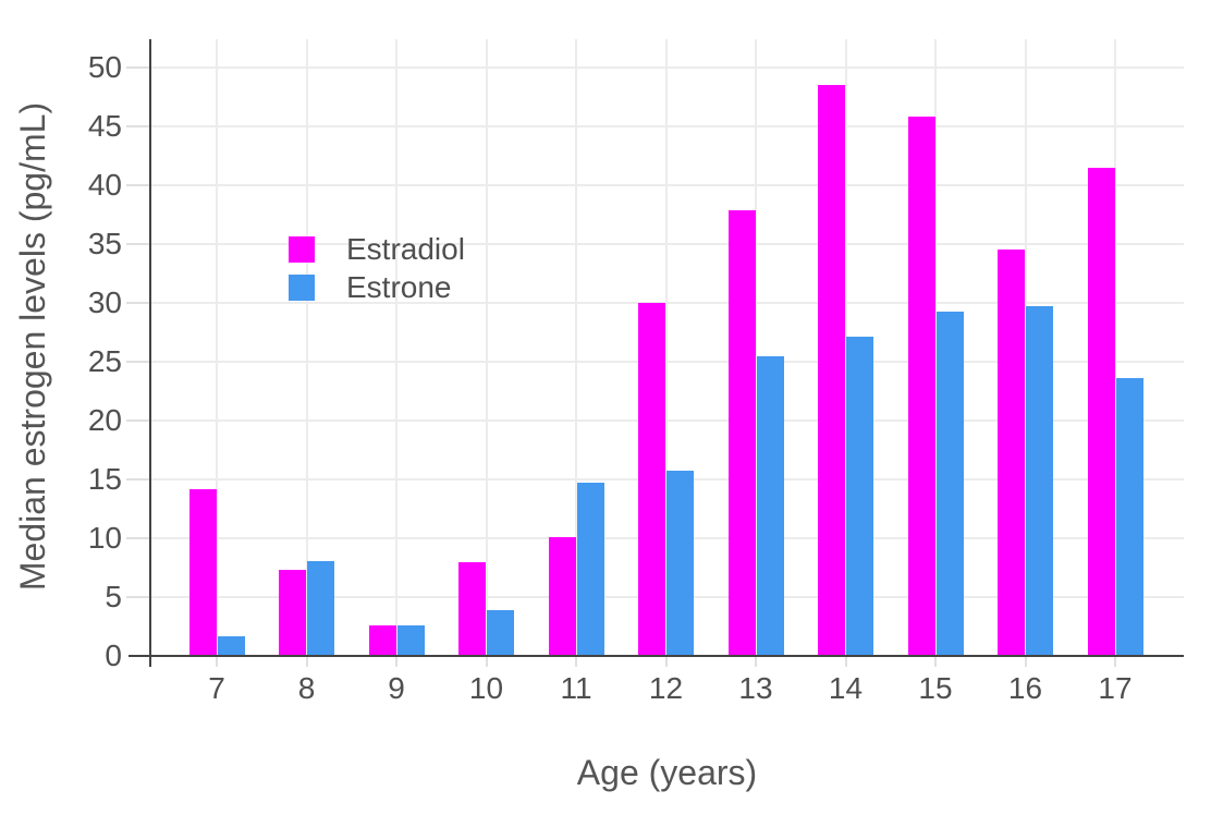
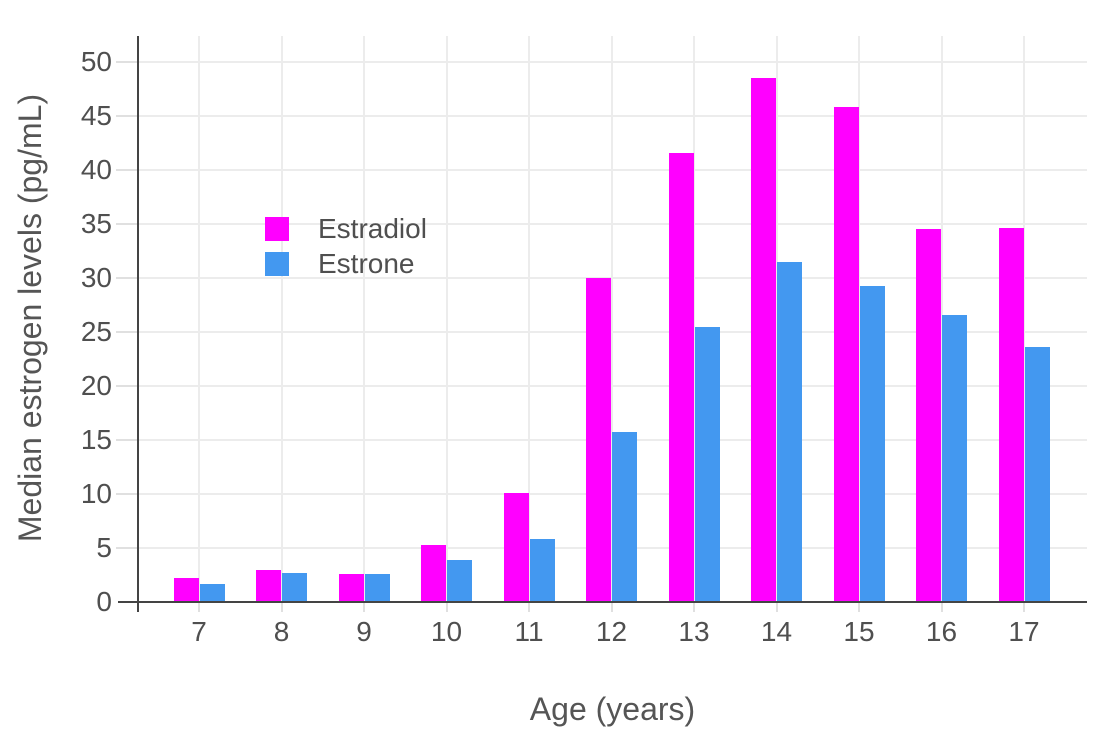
Estradiol/7: 14.2 -> 2.2
Estradiol/8: 7.3 -> 3.0
Estrone/8: 8.1 -> 2.7
Estradiol/10: 8.0 -> 5.3
Estrone/11: 14.7 -> 5.8
Estradiol/13: 37.9 -> 41.6
Estrone/14: 27.1 -> 31.5
Estrone/16: 29.7 -> 26.6
Estradiol/17: 41.5 -> 34.6
